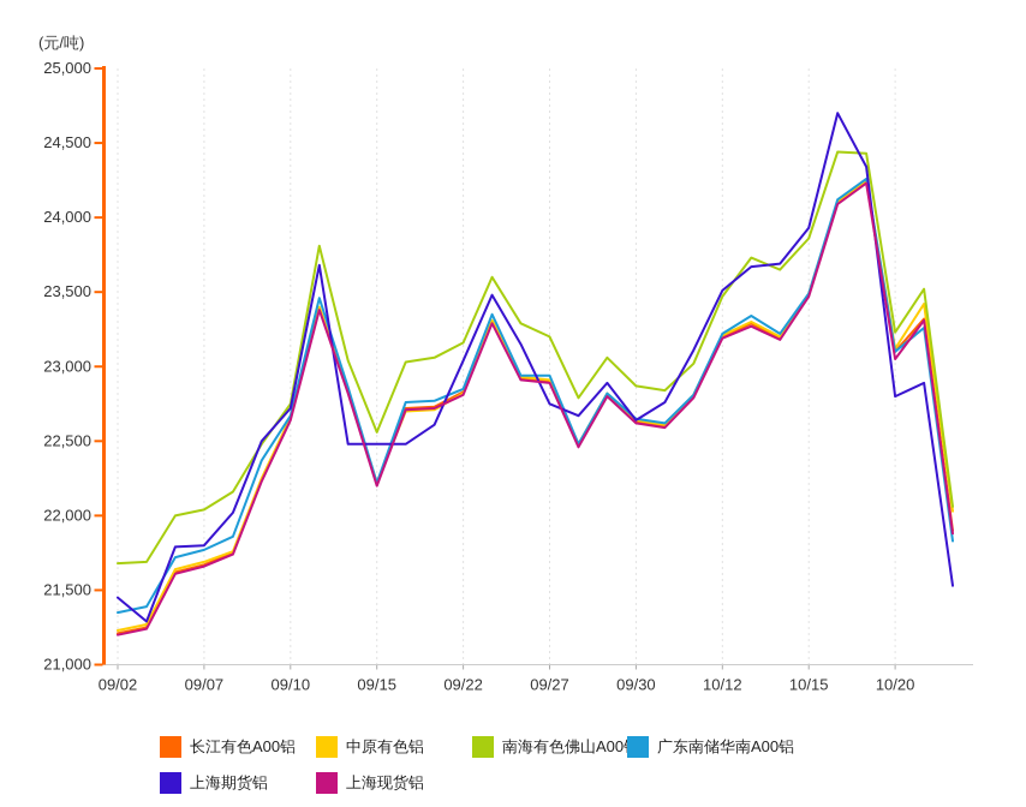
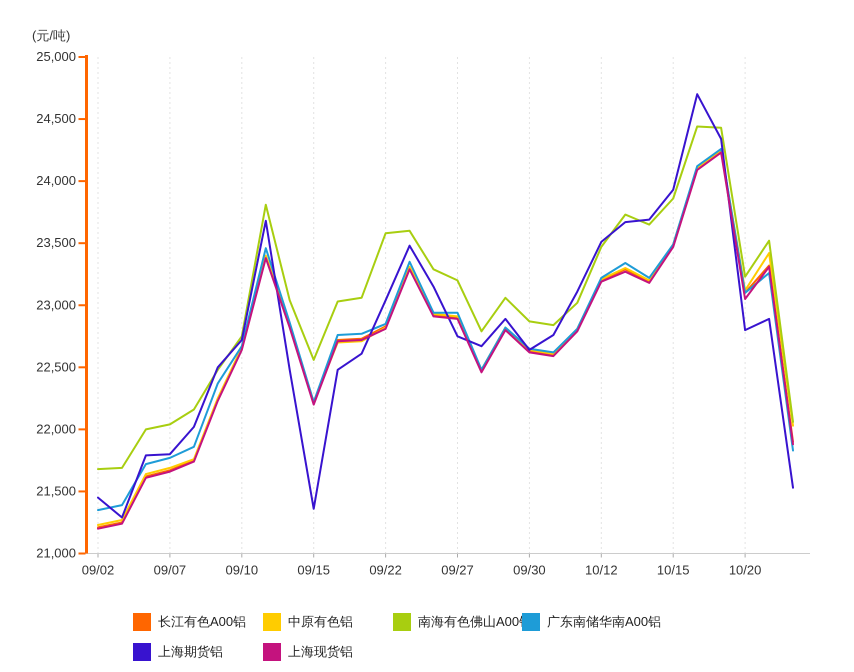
上海期货铝/09/15: 22480 -> 21360
南海有色佛山A00铝/09/22: 23160 -> 23580
